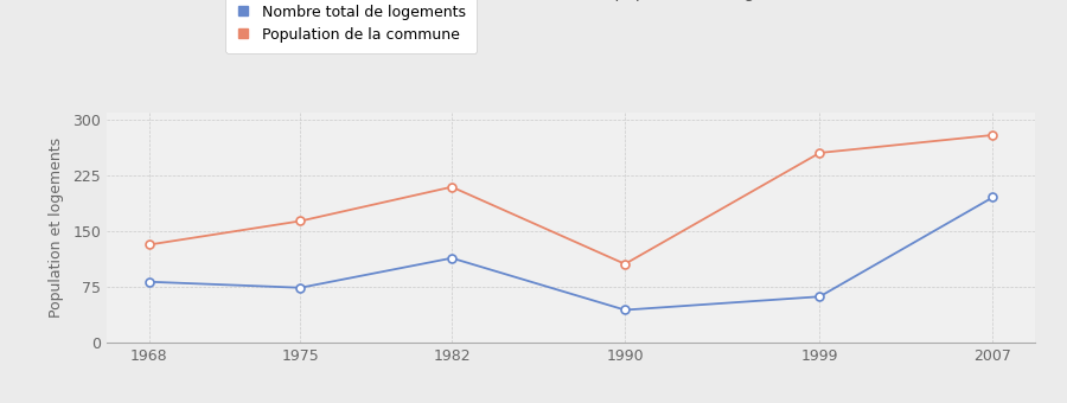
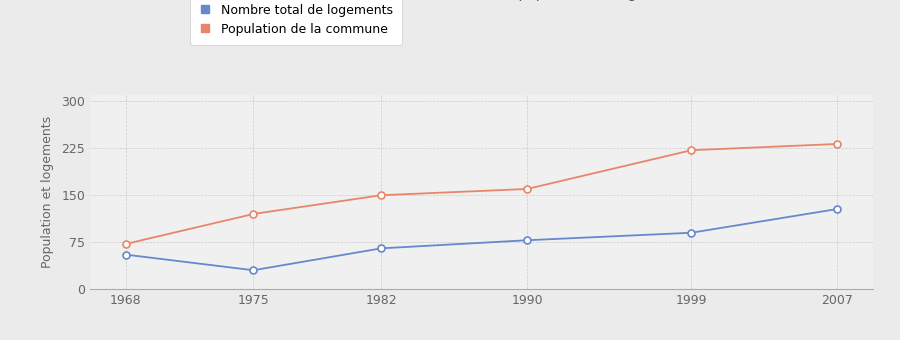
Nombre total de logements/1968: 82 -> 55
Population de la commune/1968: 132 -> 72
Nombre total de logements/1975: 74 -> 30
Population de la commune/1975: 164 -> 120
Nombre total de logements/1982: 114 -> 65
Population de la commune/1982: 210 -> 150
Nombre total de logements/1990: 44 -> 78
Population de la commune/1990: 106 -> 160
Nombre total de logements/1999: 62 -> 90
Population de la commune/1999: 256 -> 222
Nombre total de logements/2007: 196 -> 128
Population de la commune/2007: 280 -> 232
